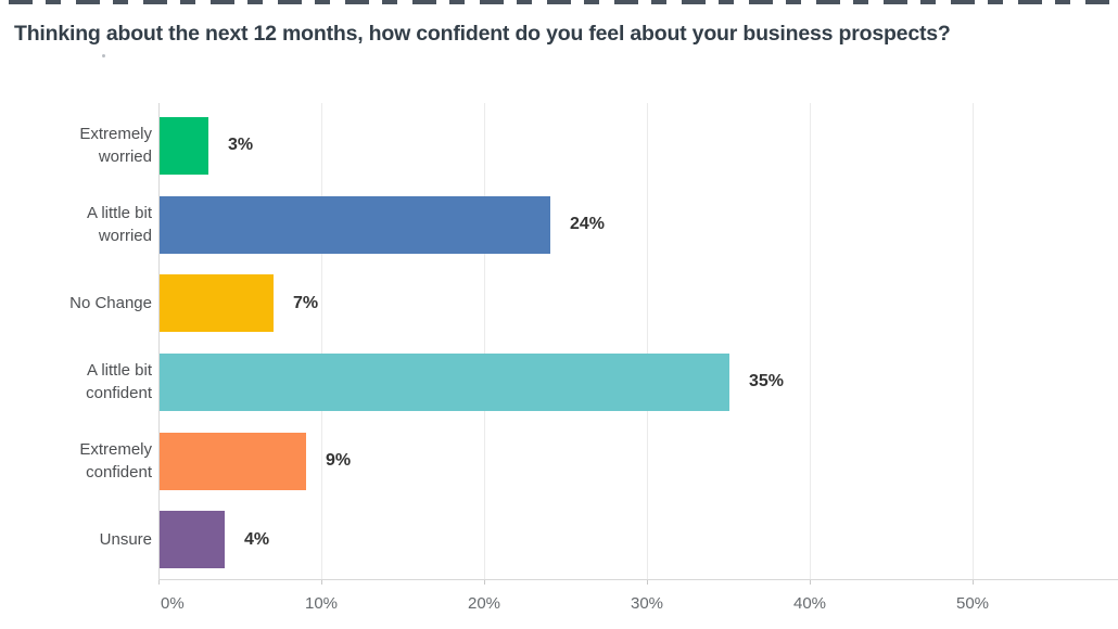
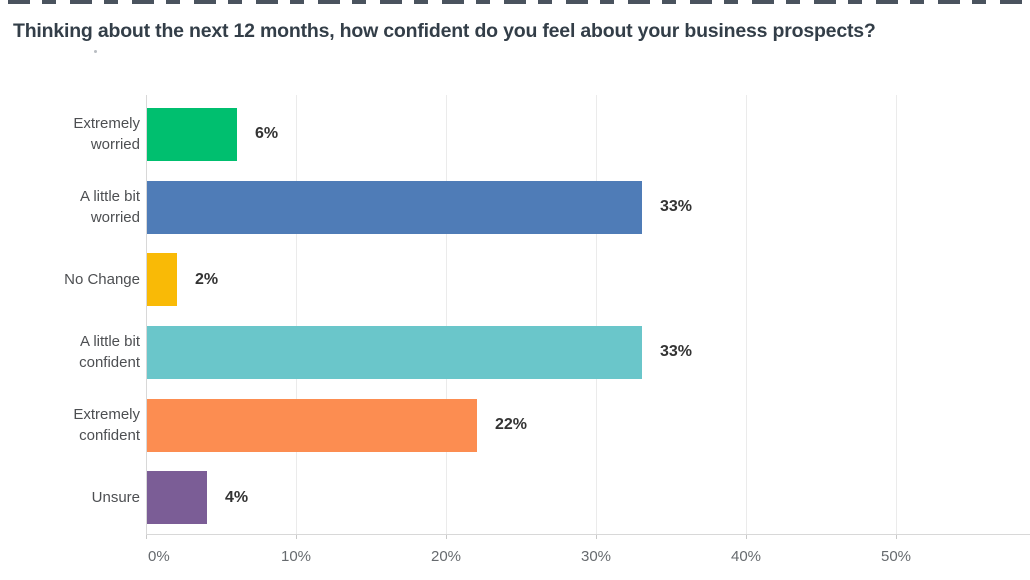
Extremely worried: 3% -> 6%
A little bit worried: 24% -> 33%
No Change: 7% -> 2%
A little bit confident: 35% -> 33%
Extremely confident: 9% -> 22%
